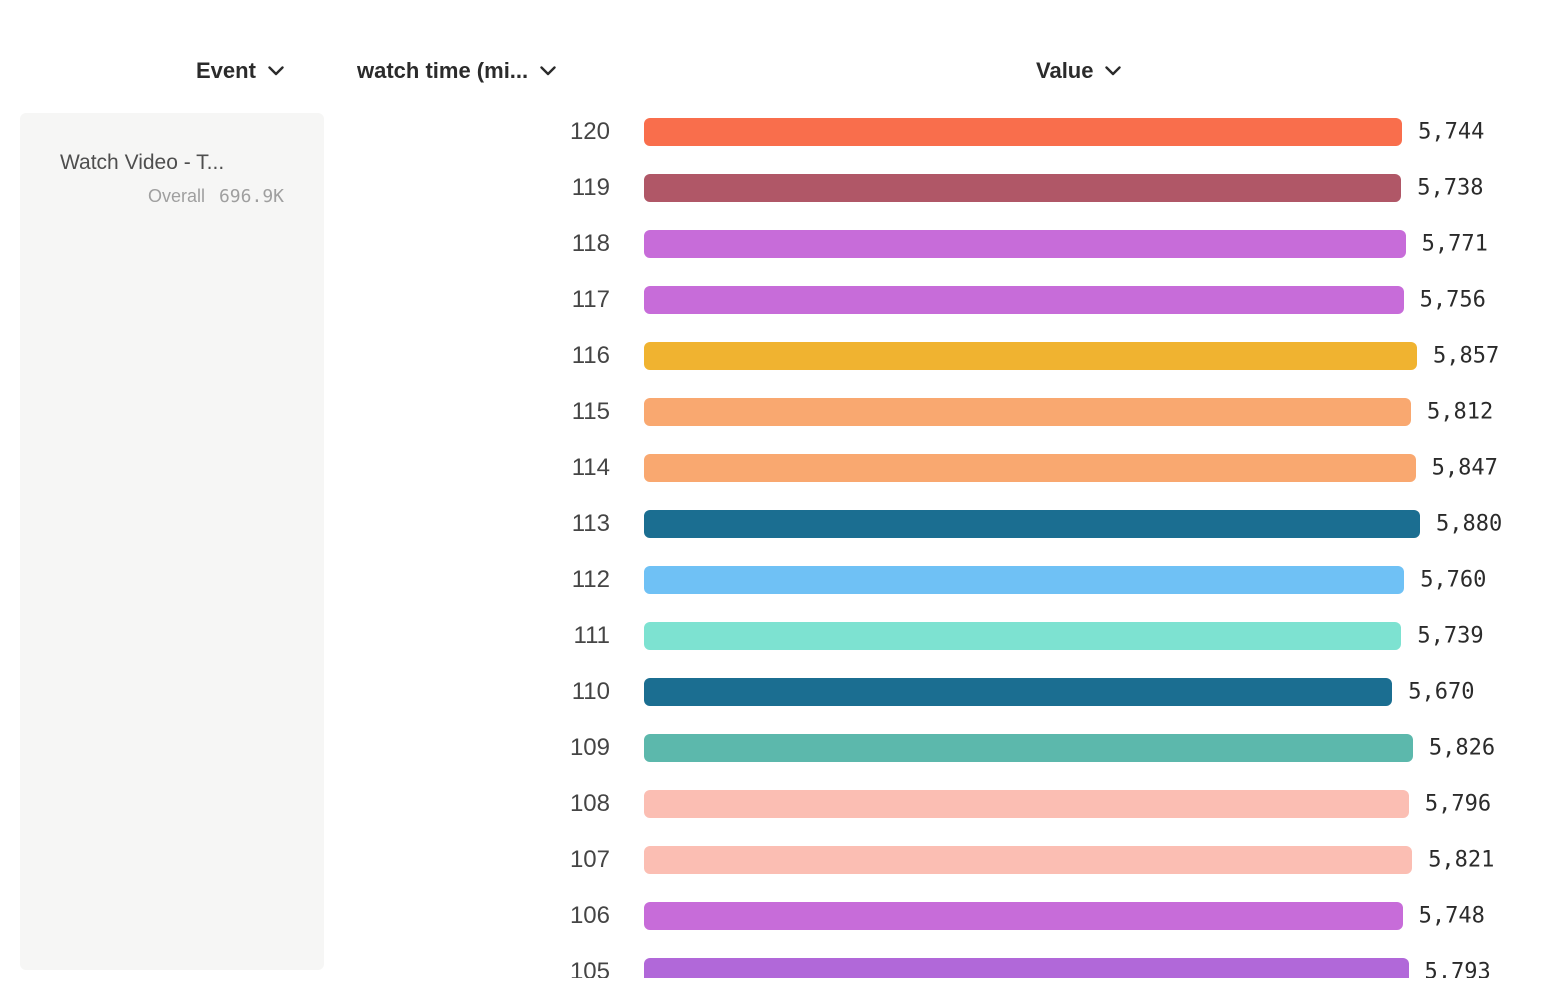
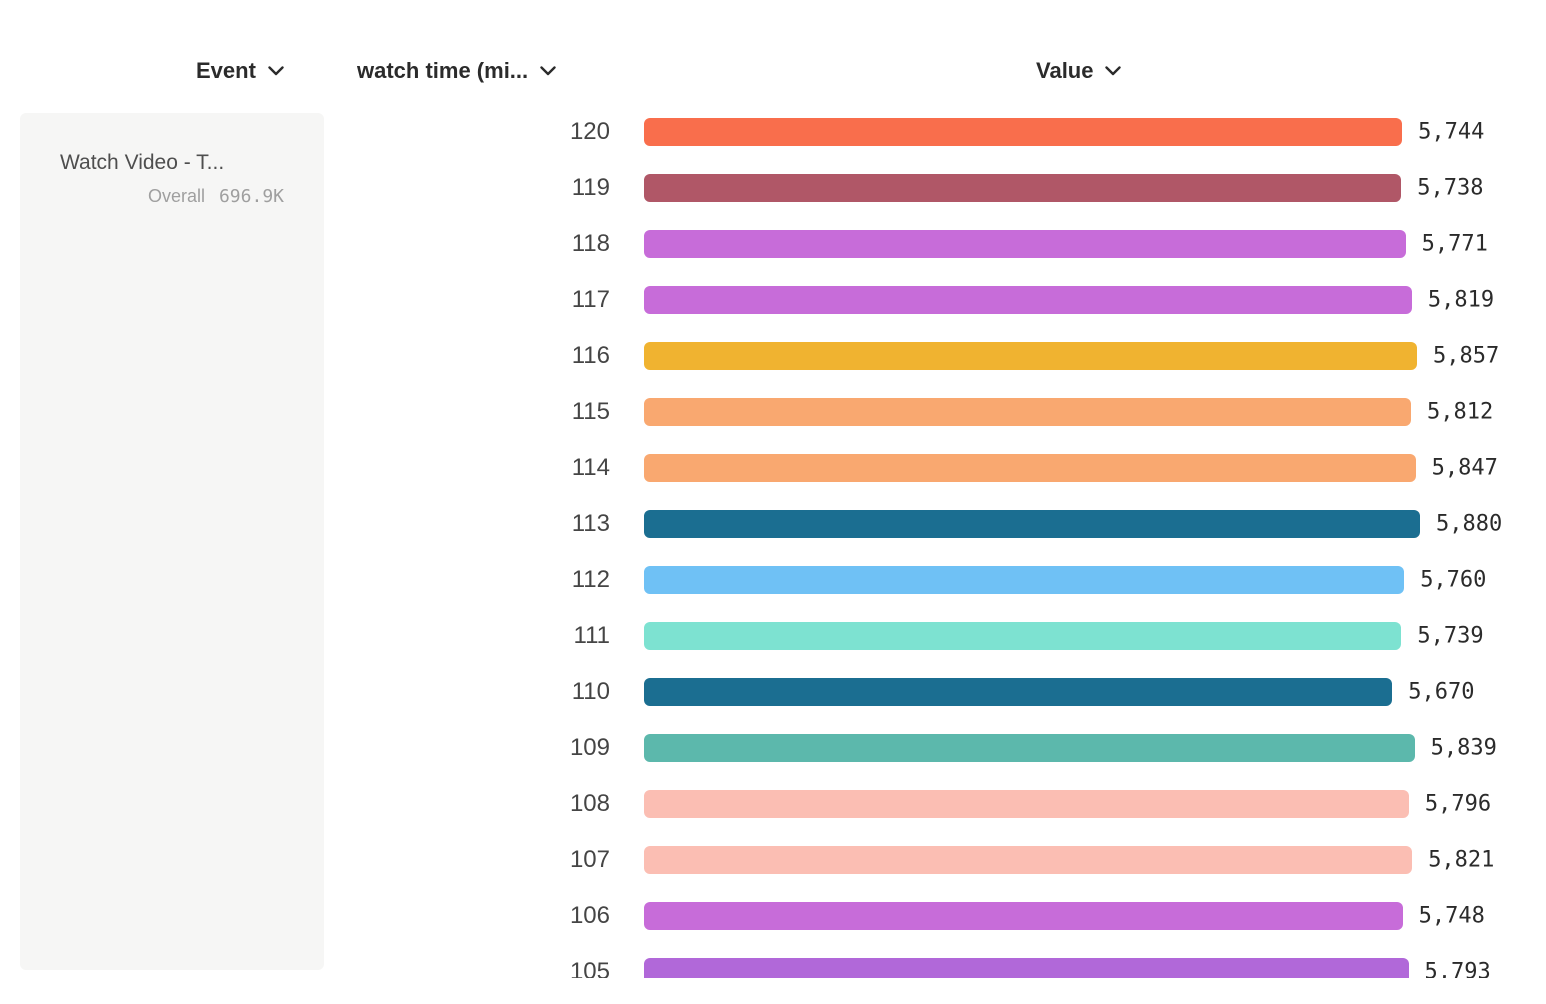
117: 5,756 -> 5,819
109: 5,826 -> 5,839
